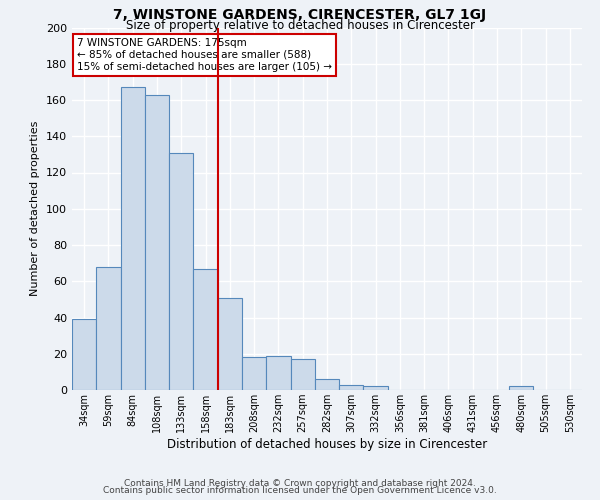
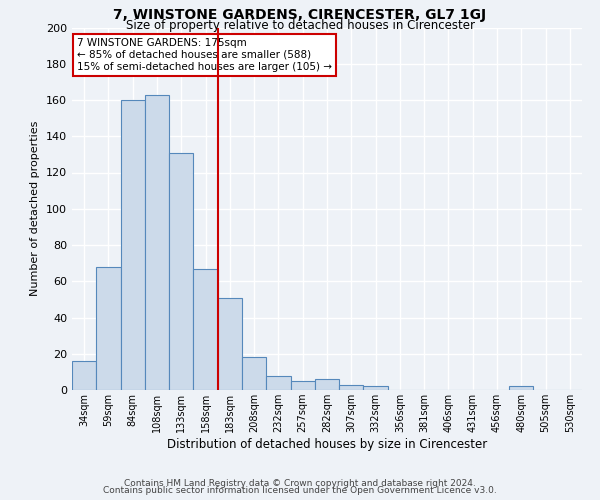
34sqm: 39 -> 16
84sqm: 167 -> 160
232sqm: 19 -> 8
257sqm: 17 -> 5
